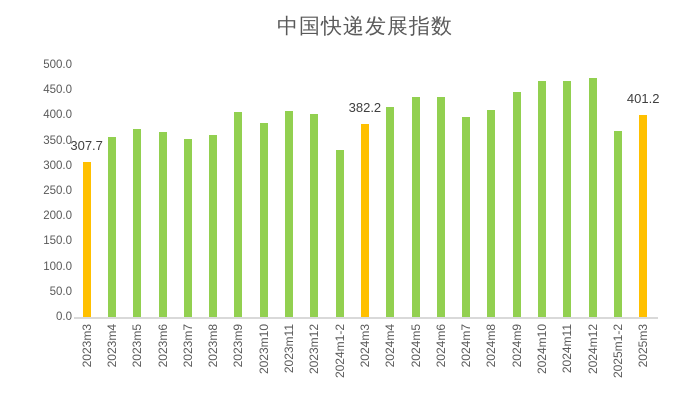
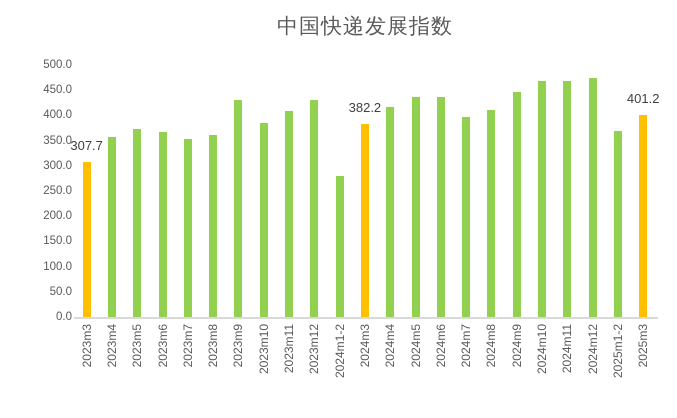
2023m9: 410 -> 430
2023m12: 400 -> 430
2024m1-2: 330 -> 280
